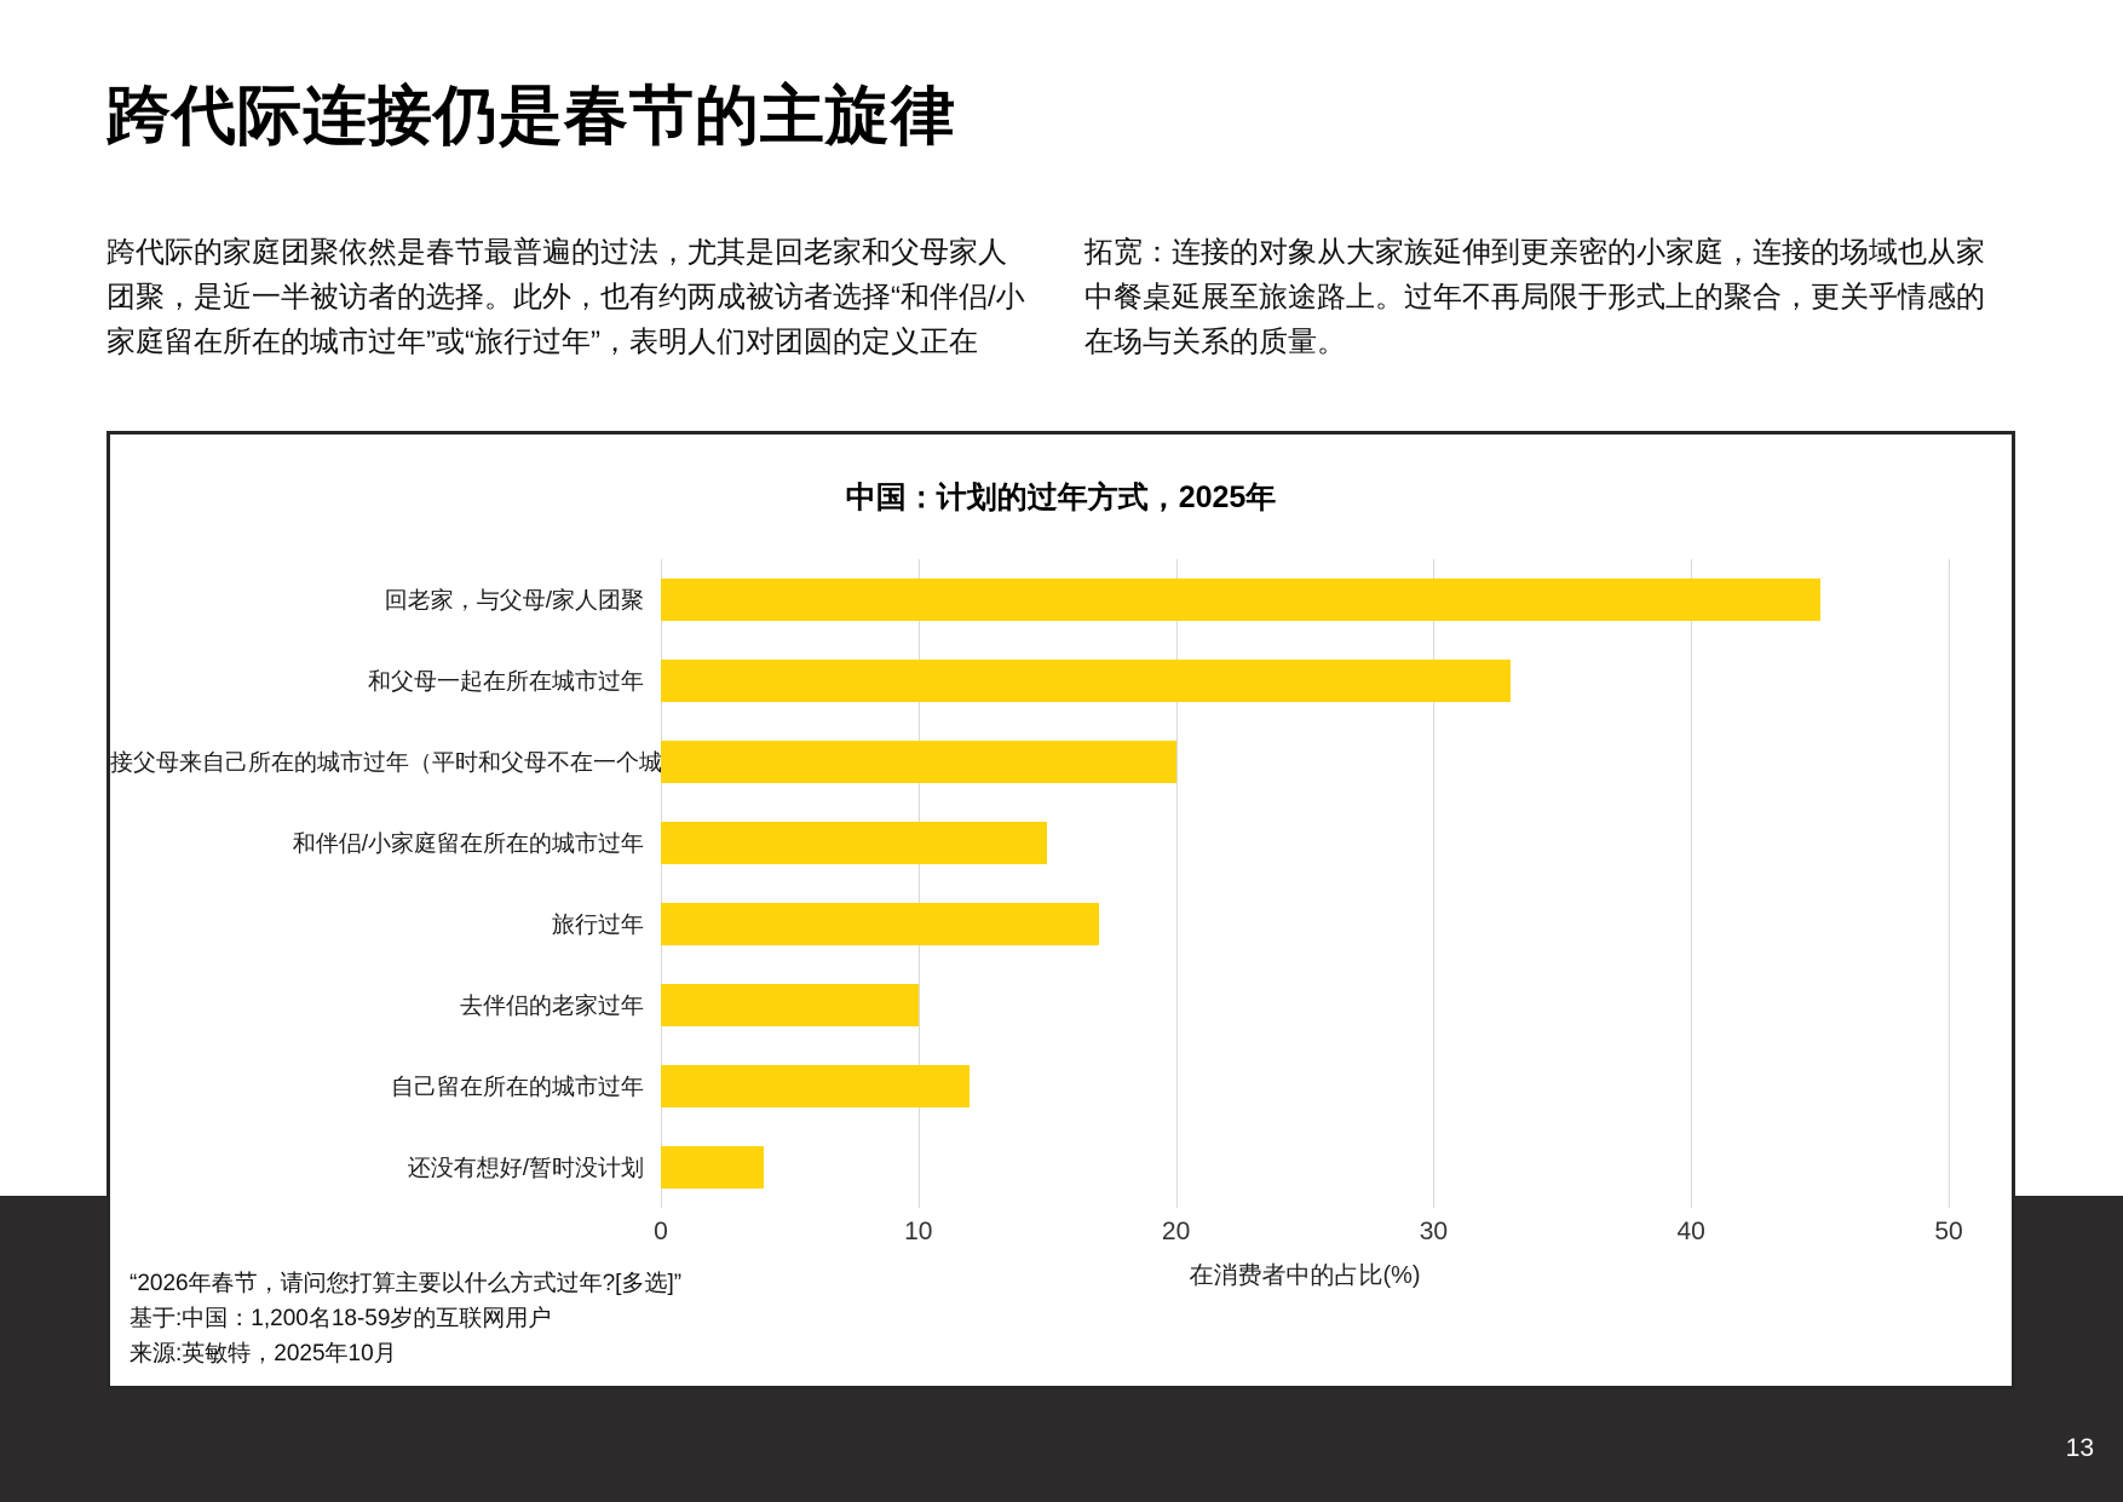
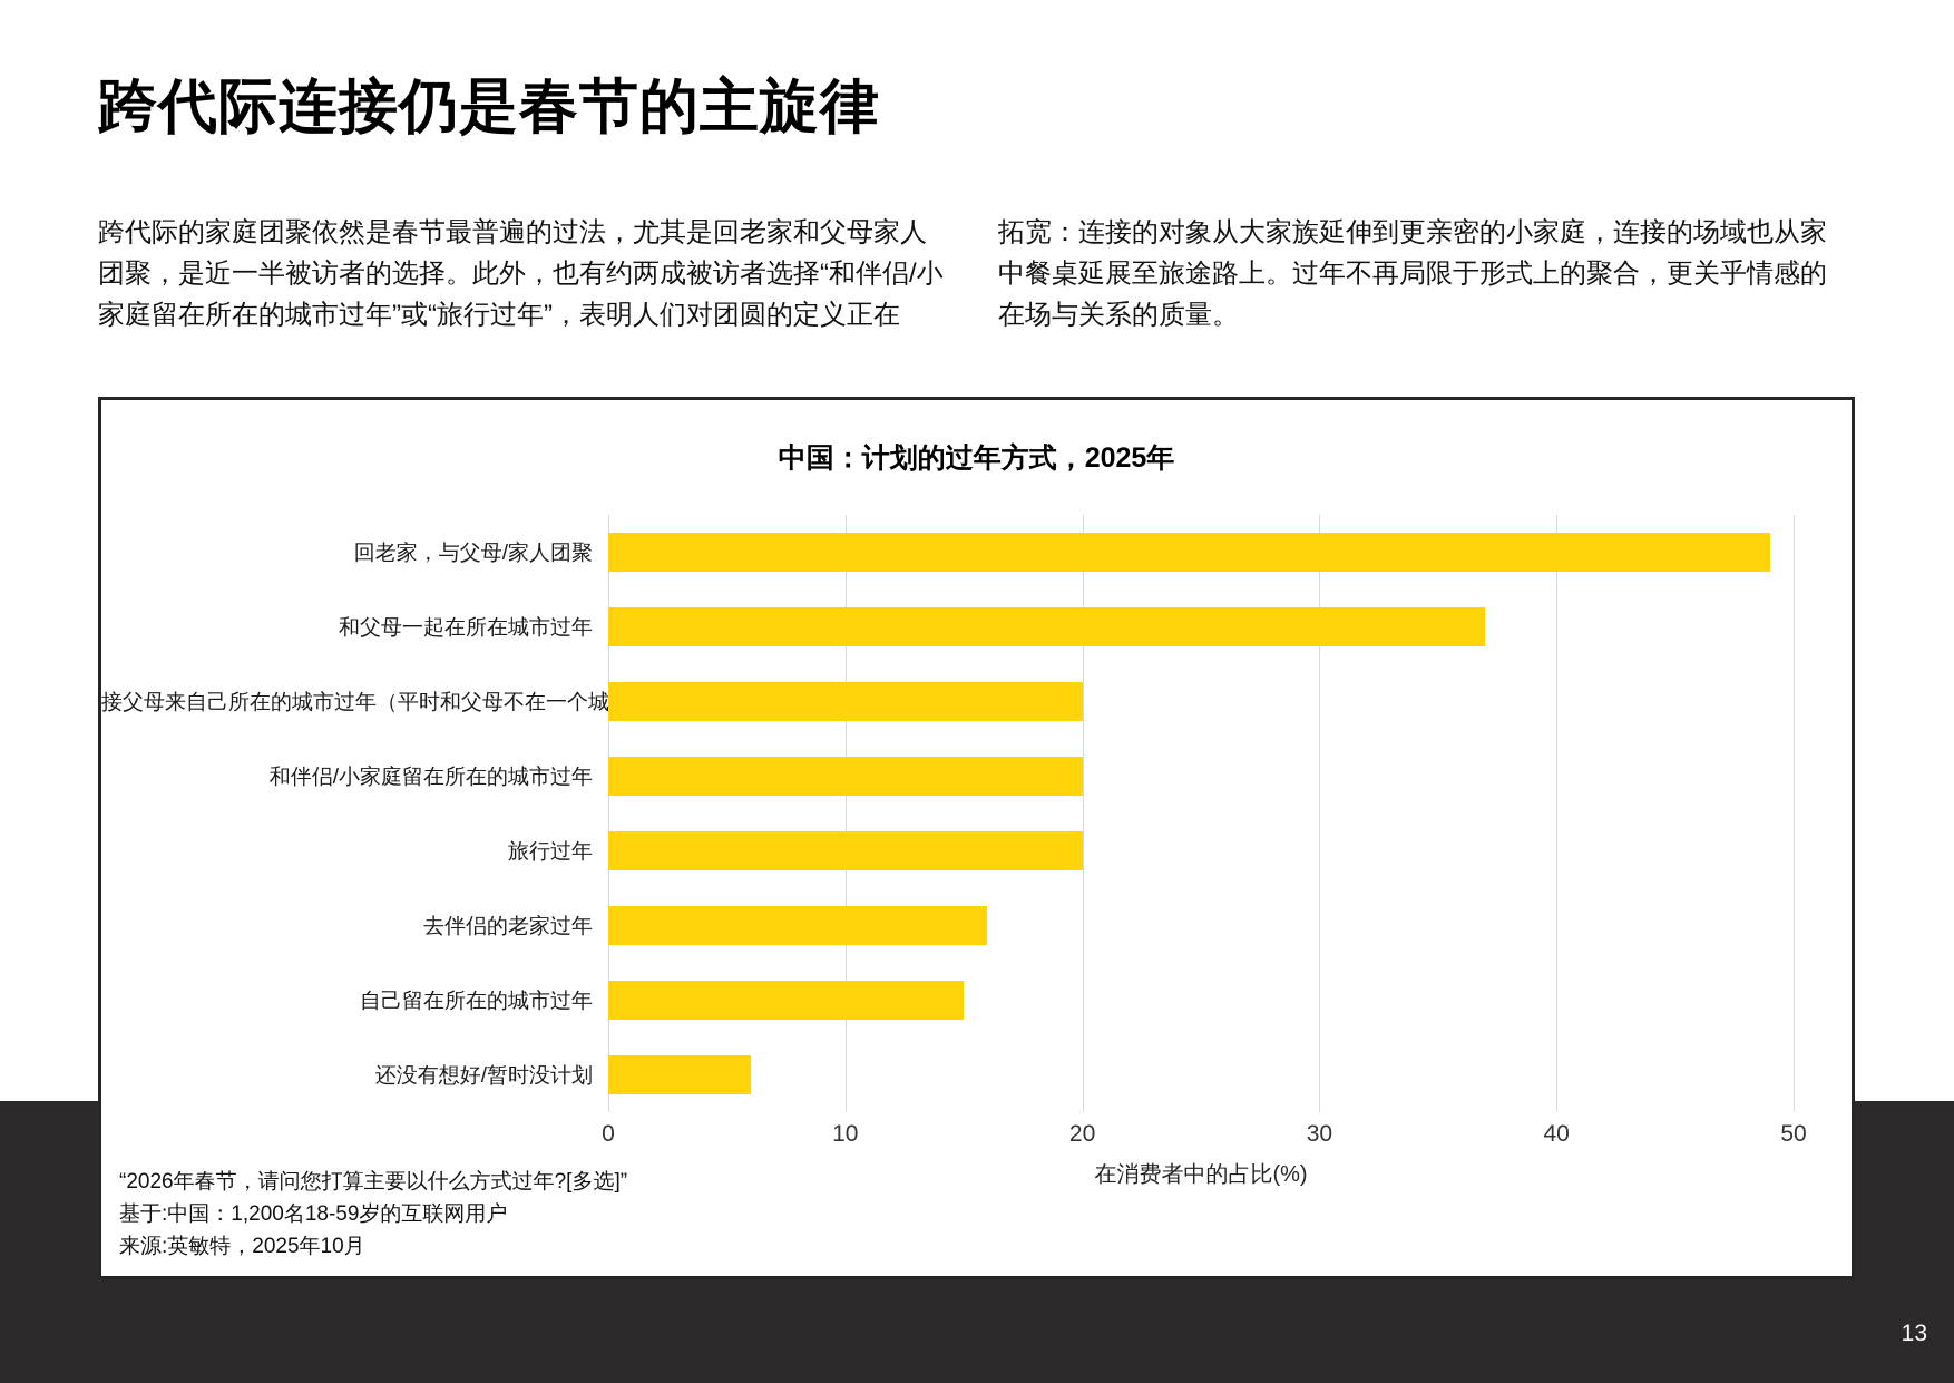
回老家，与父母/家人团聚: 45 -> 49
和父母一起在所在城市过年: 33 -> 37
和伴侣/小家庭留在所在的城市过年: 15 -> 20
旅行过年: 17 -> 20
去伴侣的老家过年: 10 -> 16
自己留在所在的城市过年: 12 -> 15
还没有想好/暂时没计划: 4 -> 6
